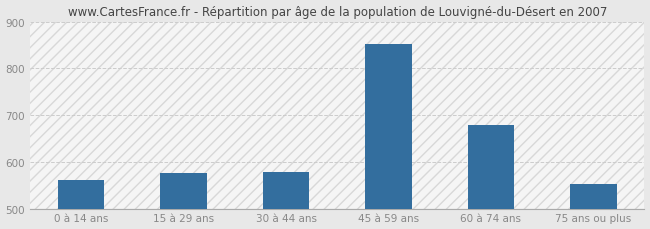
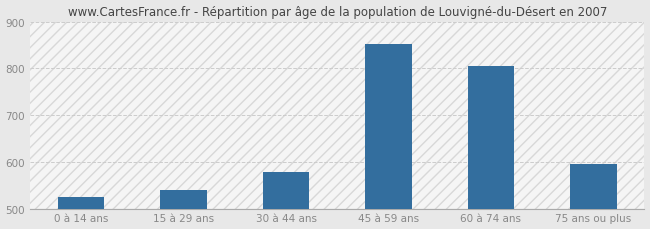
0 à 14 ans: 562 -> 525
15 à 29 ans: 577 -> 540
60 à 74 ans: 679 -> 805
75 ans ou plus: 552 -> 595
